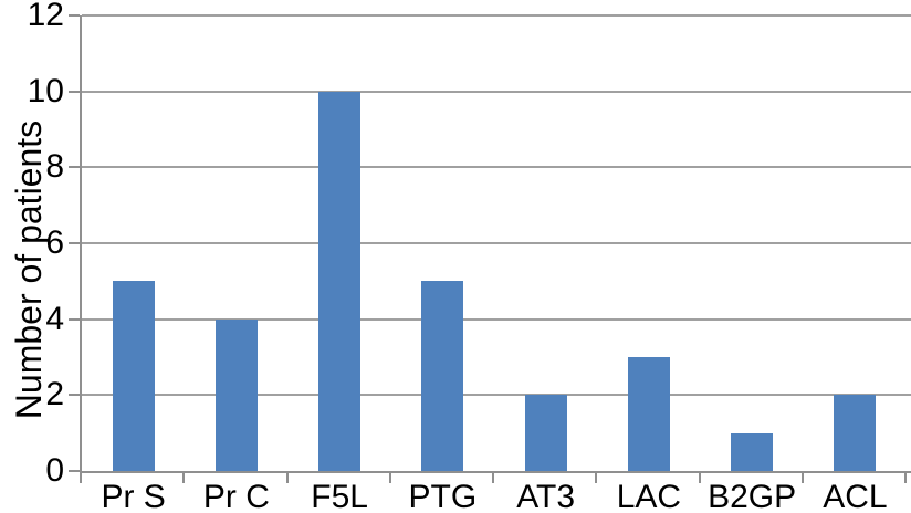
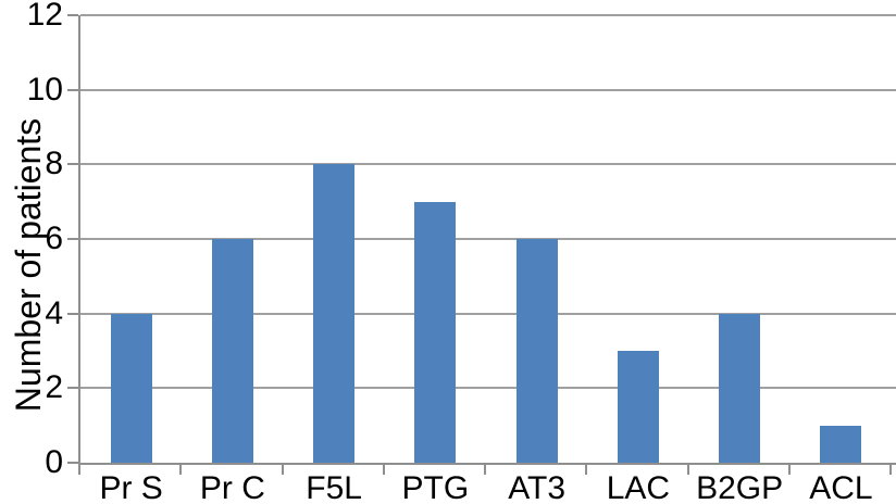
Pr S: 5 -> 4
Pr C: 4 -> 6
F5L: 10 -> 8
PTG: 5 -> 7
AT3: 2 -> 6
B2GP: 1 -> 4
ACL: 2 -> 1
